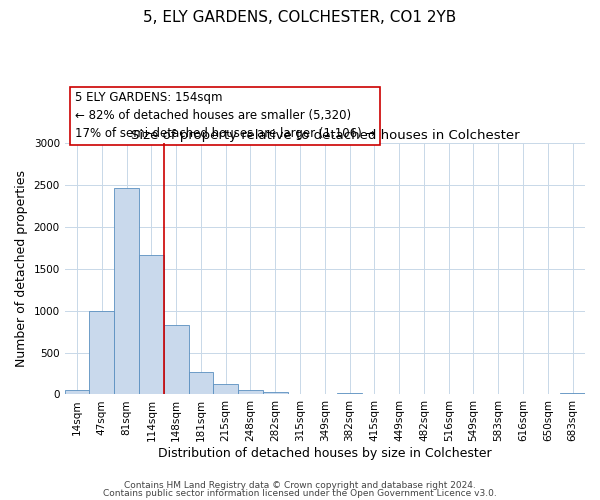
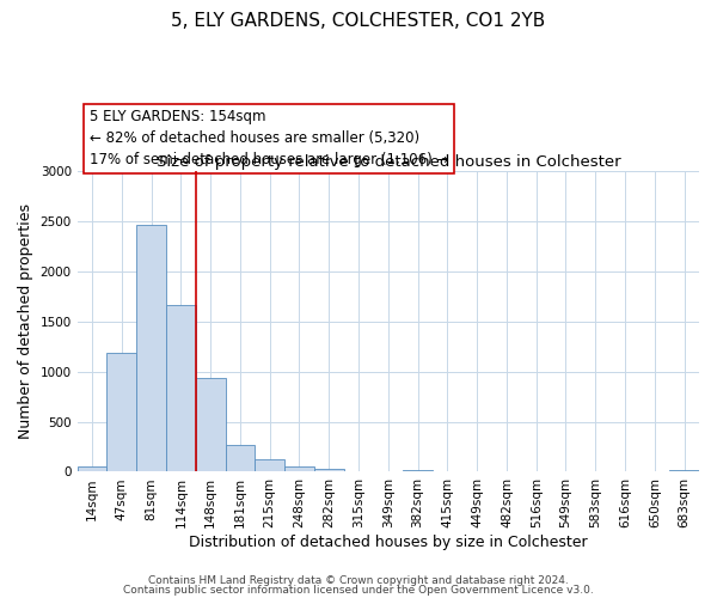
47sqm: 1000 -> 1180
148sqm: 830 -> 940
